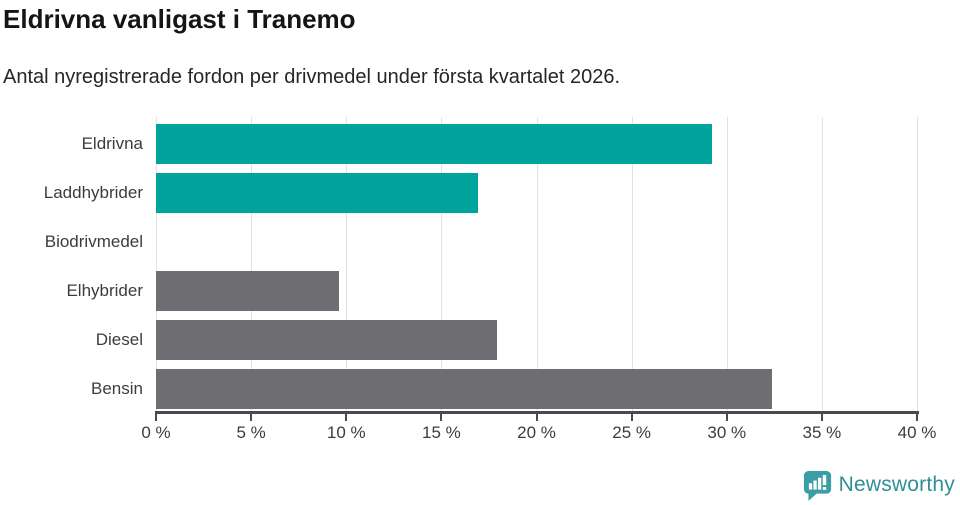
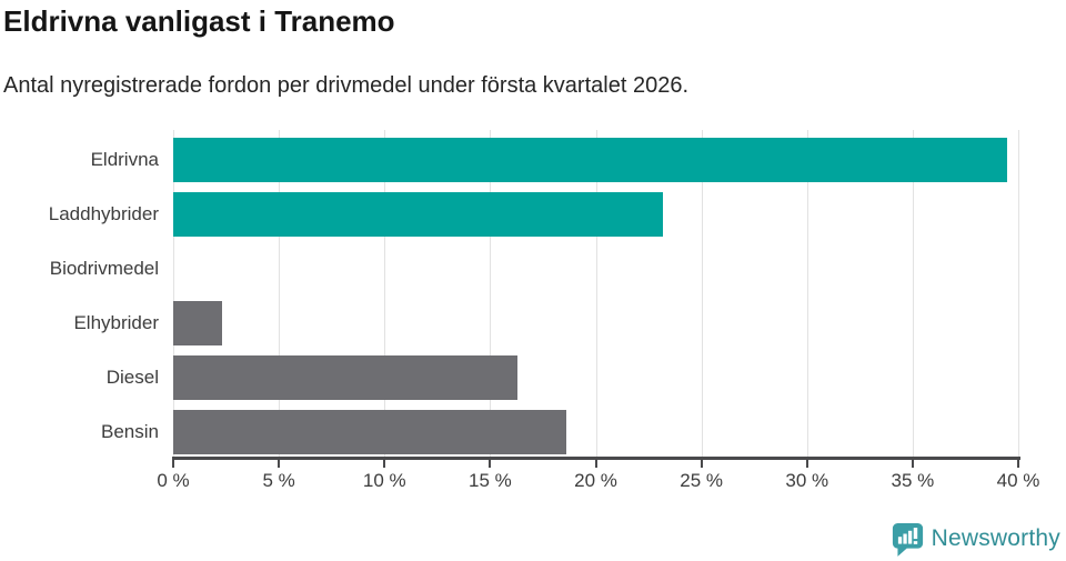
Eldrivna: 29.2% -> 39.5%
Laddhybrider: 16.9% -> 23.2%
Elhybrider: 9.6% -> 2.3%
Diesel: 17.9% -> 16.3%
Bensin: 32.4% -> 18.6%
